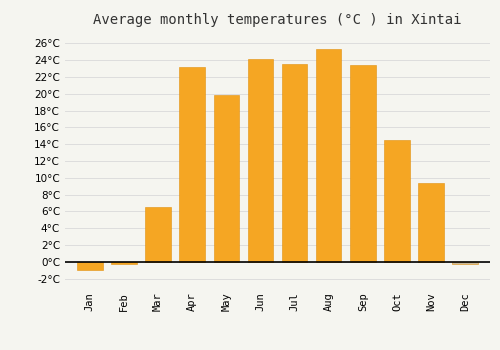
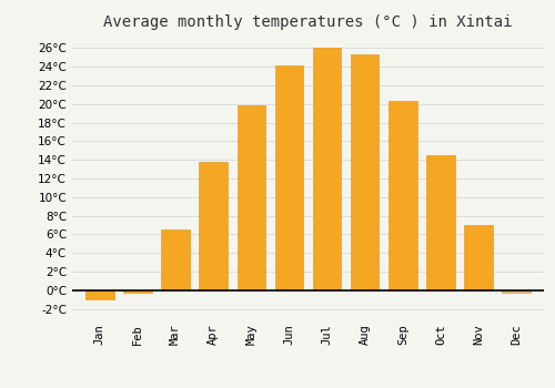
Apr: 23.2°C -> 13.8°C
Jul: 23.6°C -> 26.0°C
Sep: 23.4°C -> 20.3°C
Nov: 9.4°C -> 7.0°C
